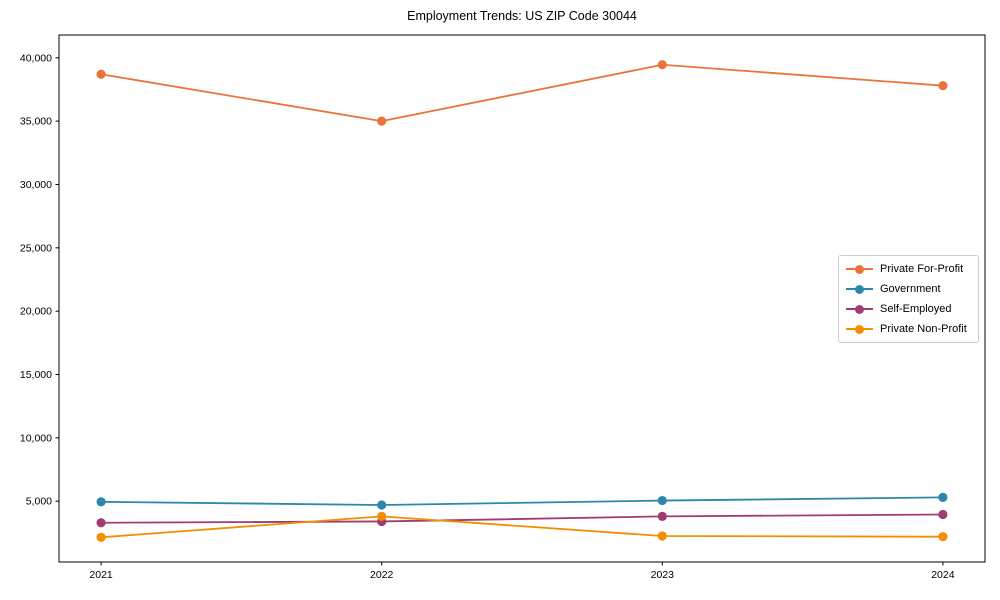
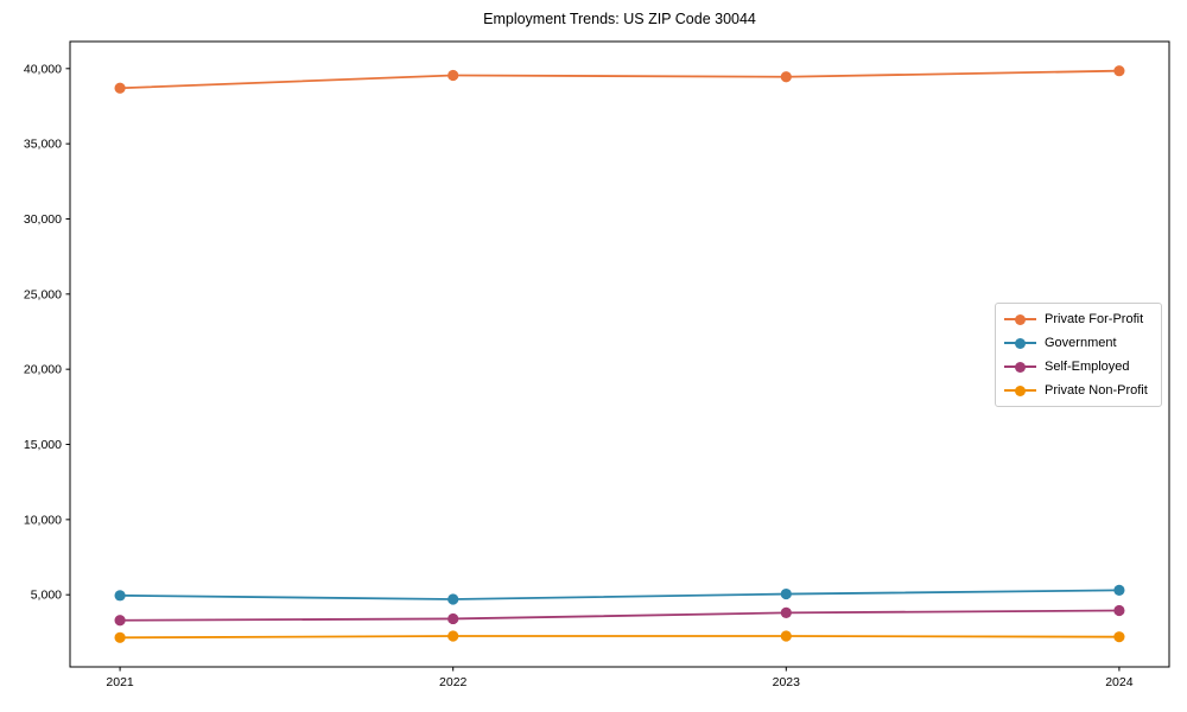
Private For-Profit/2022: 35000 -> 39600
Private Non-Profit/2022: 3800 -> 2200
Private For-Profit/2024: 37800 -> 39800
